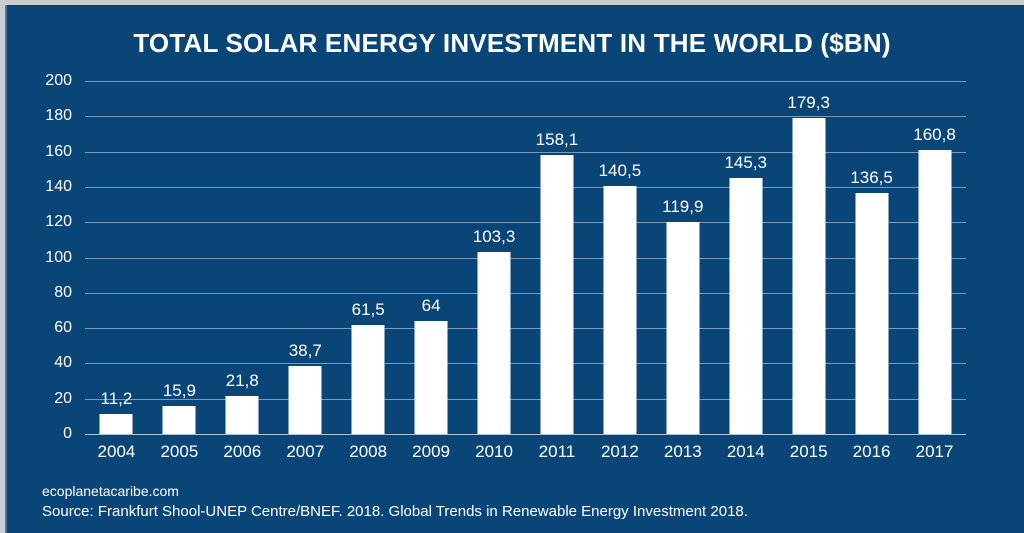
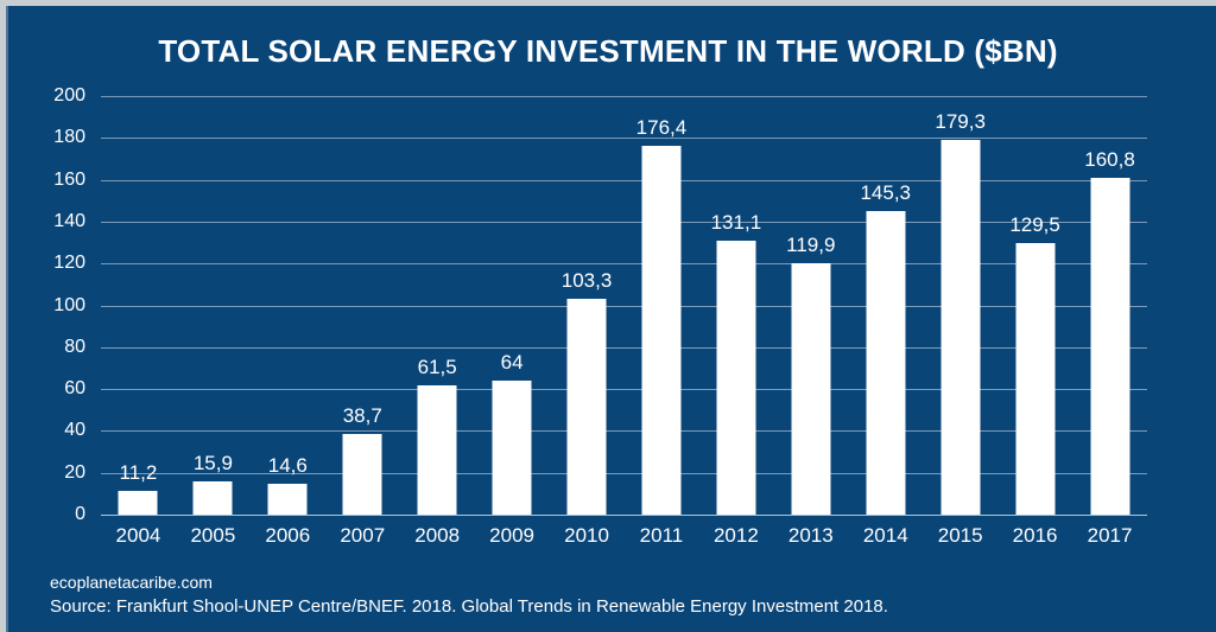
2006: 21,8 -> 14,6
2011: 158,1 -> 176,4
2012: 140,5 -> 131,1
2016: 136,5 -> 129,5
